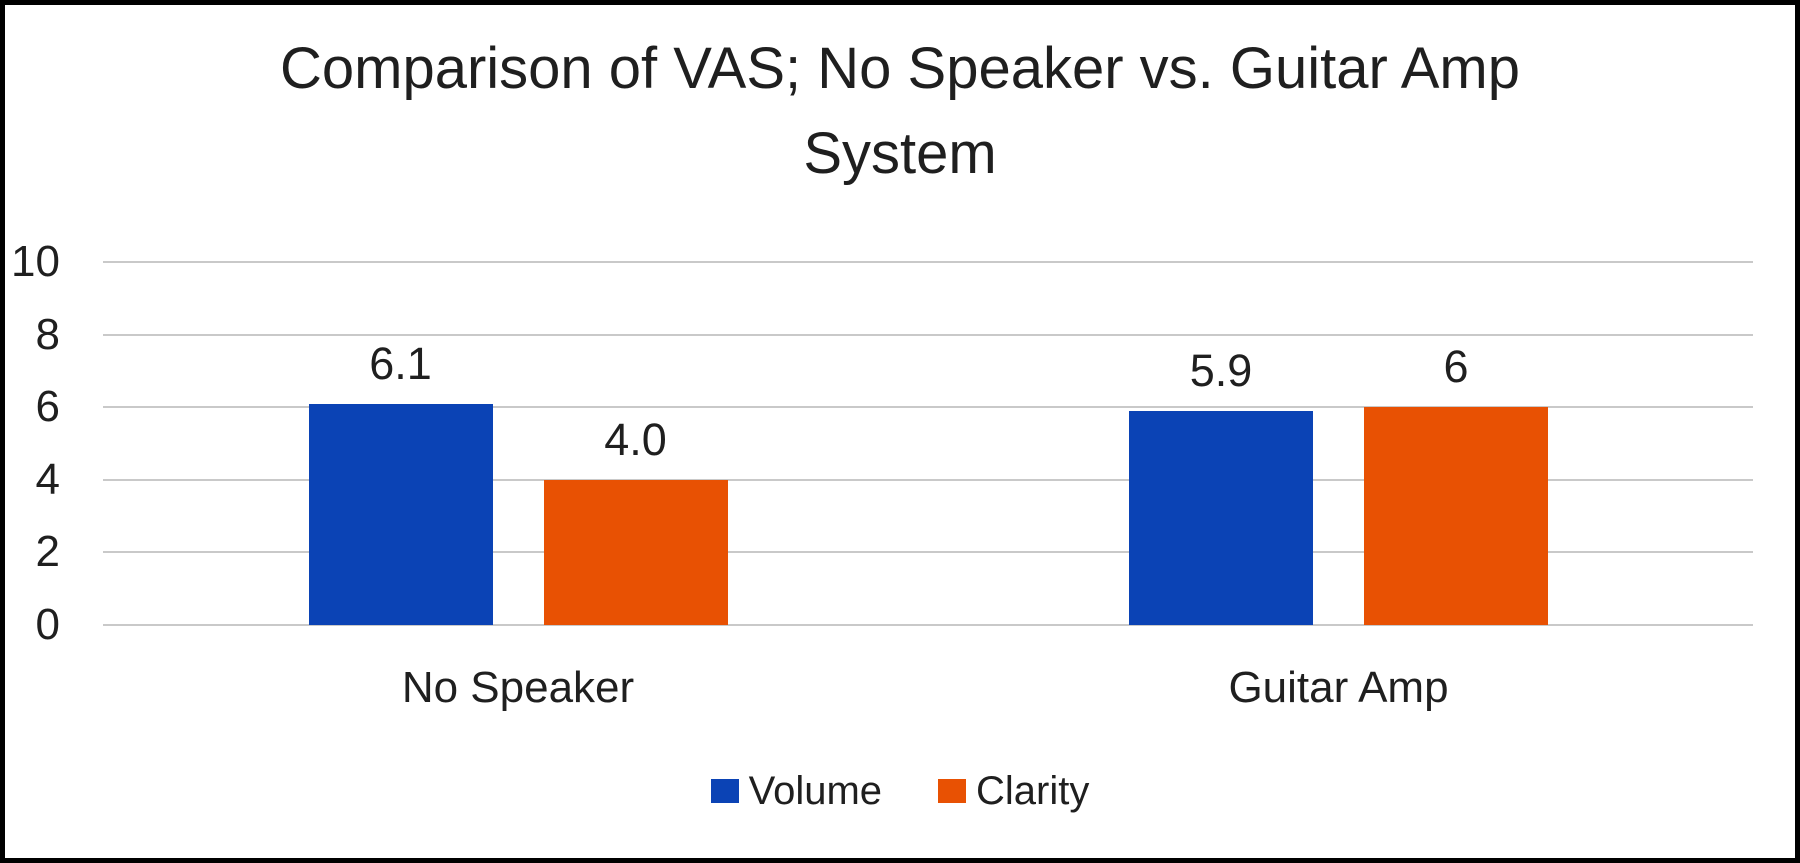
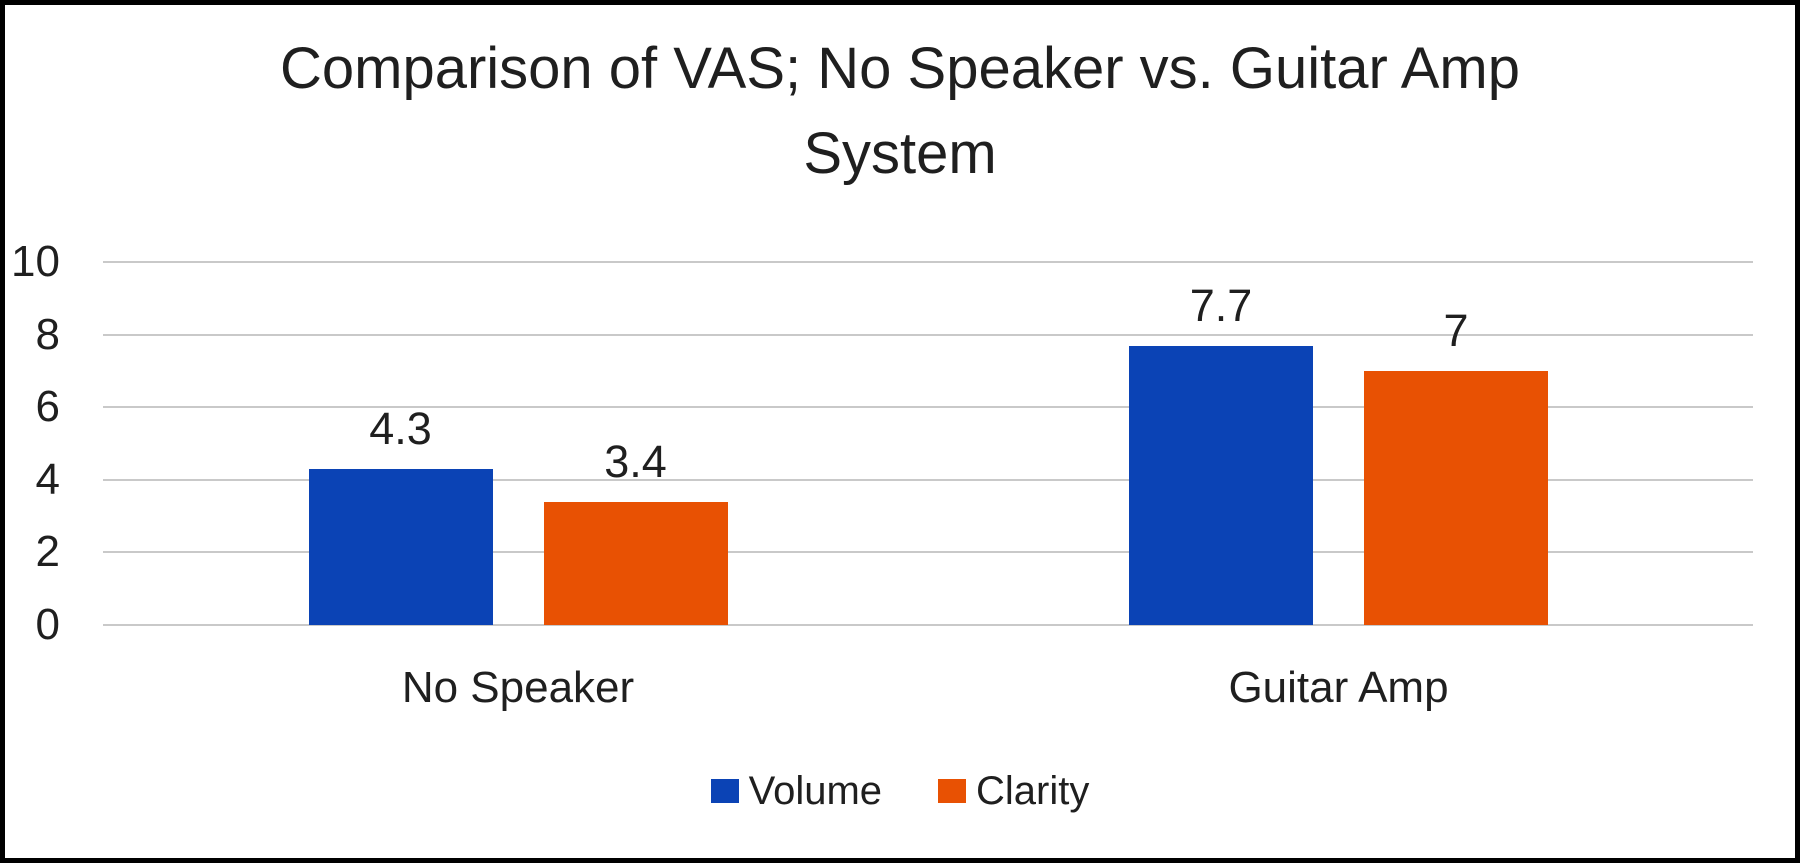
Volume/No Speaker: 6.1 -> 4.3
Clarity/No Speaker: 4.0 -> 3.4
Volume/Guitar Amp: 5.9 -> 7.7
Clarity/Guitar Amp: 6 -> 7
